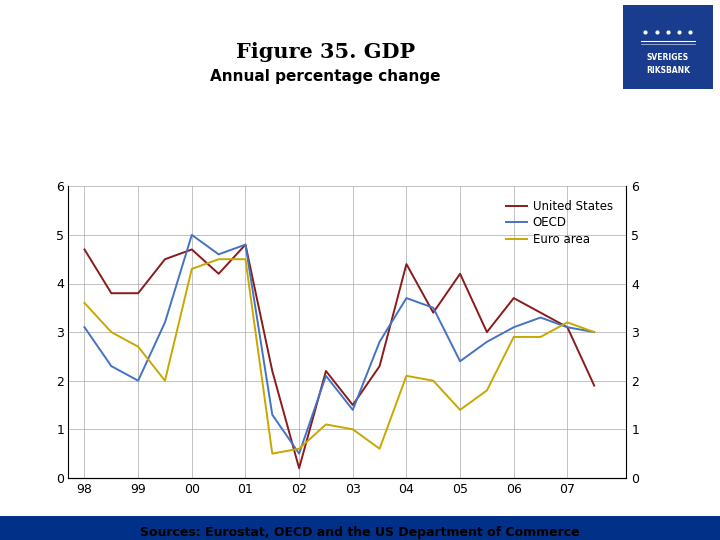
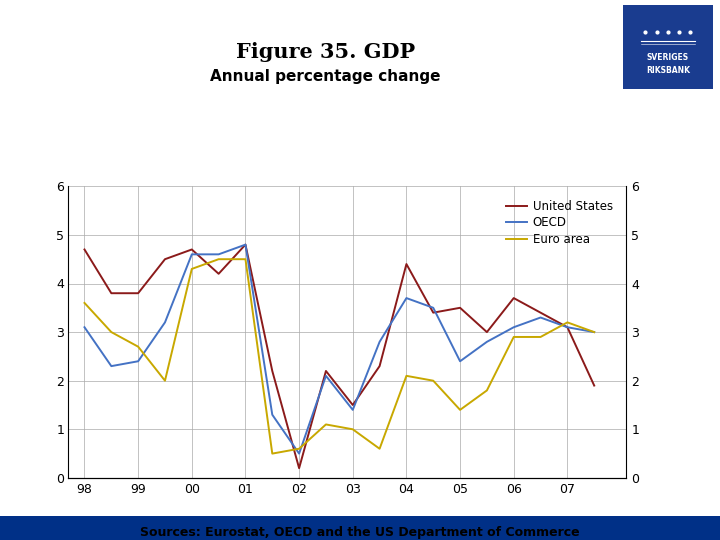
OECD/99: 2.0 -> 2.4
OECD/00: 5.0 -> 4.6
United States/05: 4.2 -> 3.5
